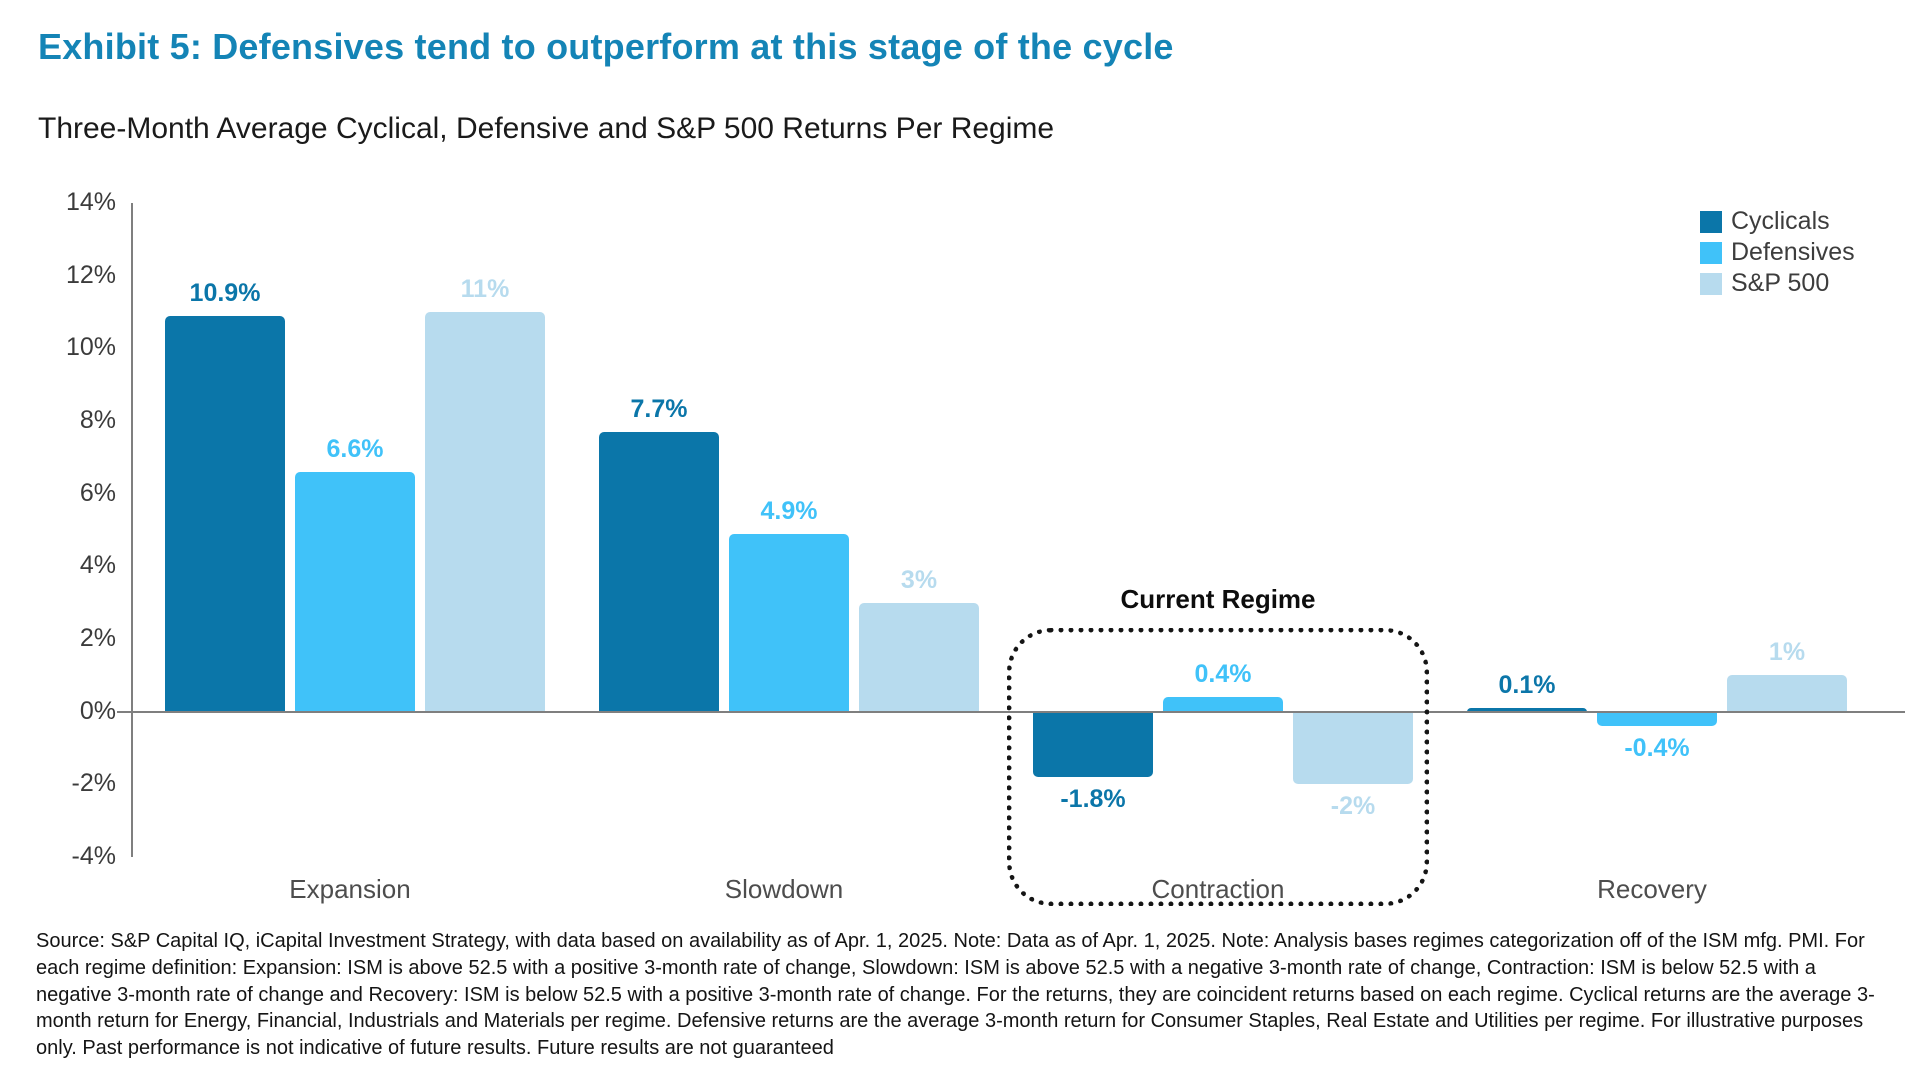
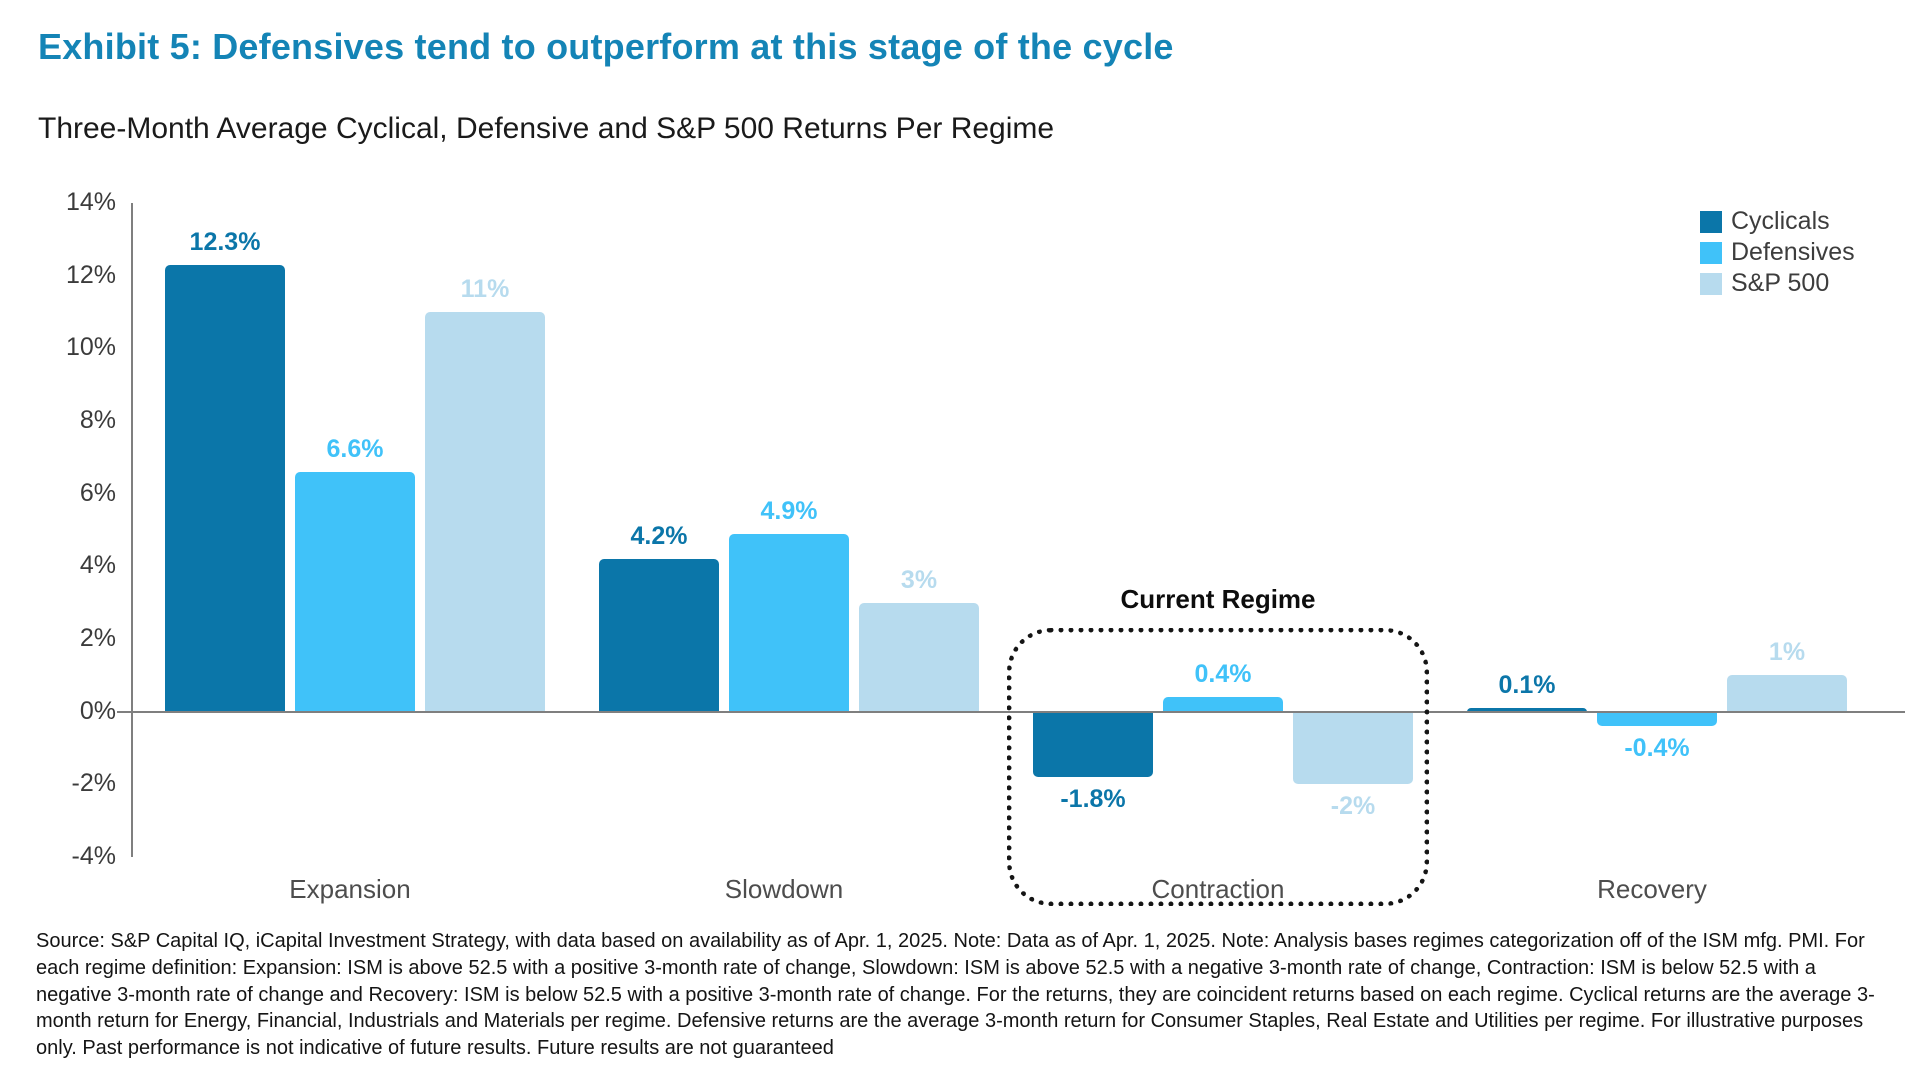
Cyclicals/Expansion: 10.9% -> 12.3%
Cyclicals/Slowdown: 7.7% -> 4.2%
